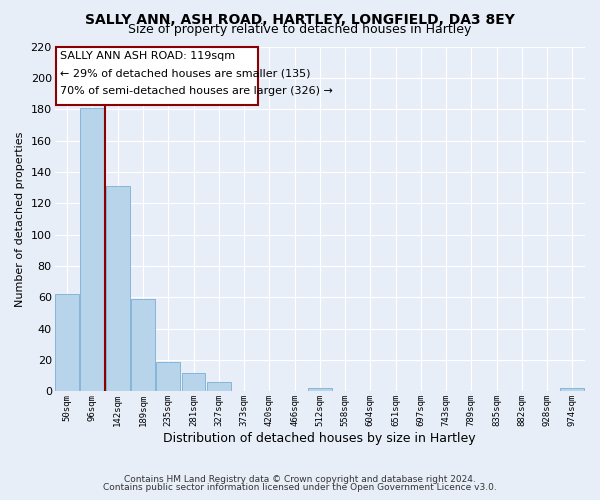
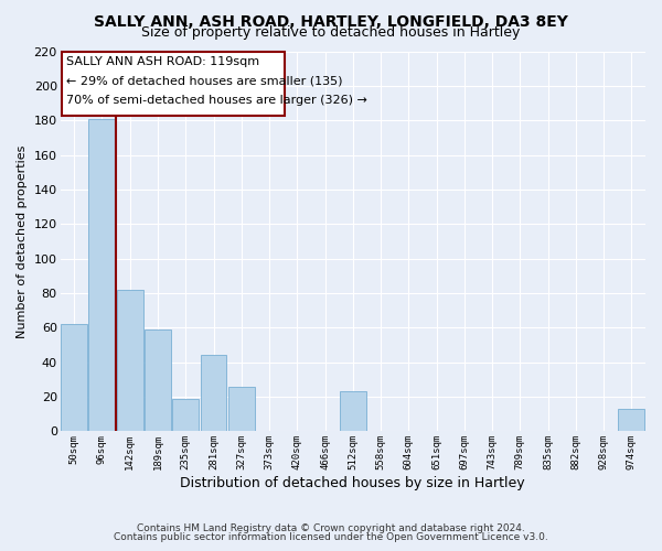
142sqm: 131 -> 82
281sqm: 12 -> 44
327sqm: 6 -> 26
512sqm: 2 -> 23
974sqm: 2 -> 13
